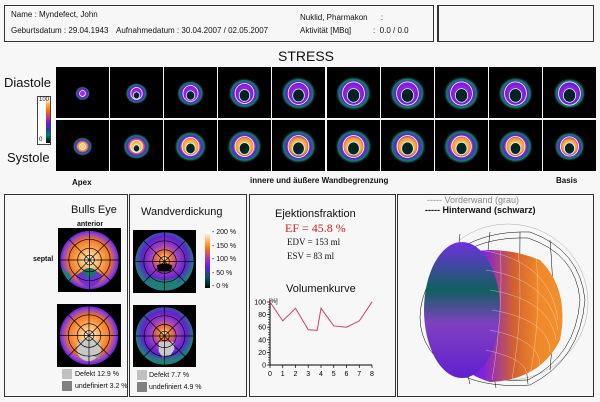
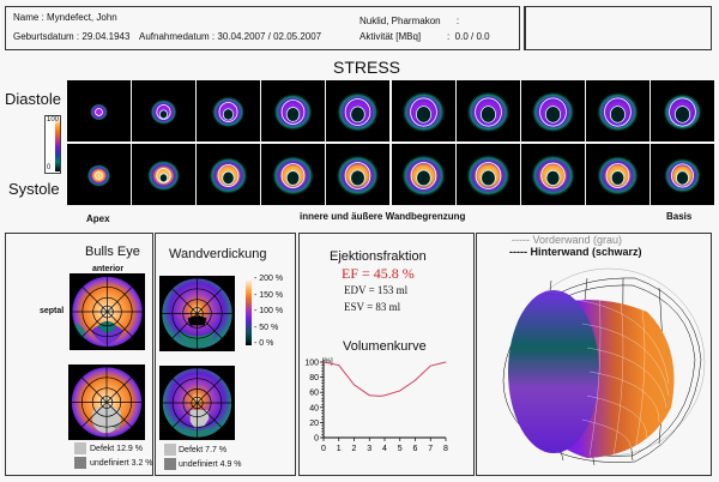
1: 70 -> 100
2: 90 -> 70
4: 90 -> 60
6: 60 -> 80
7: 70 -> 100
